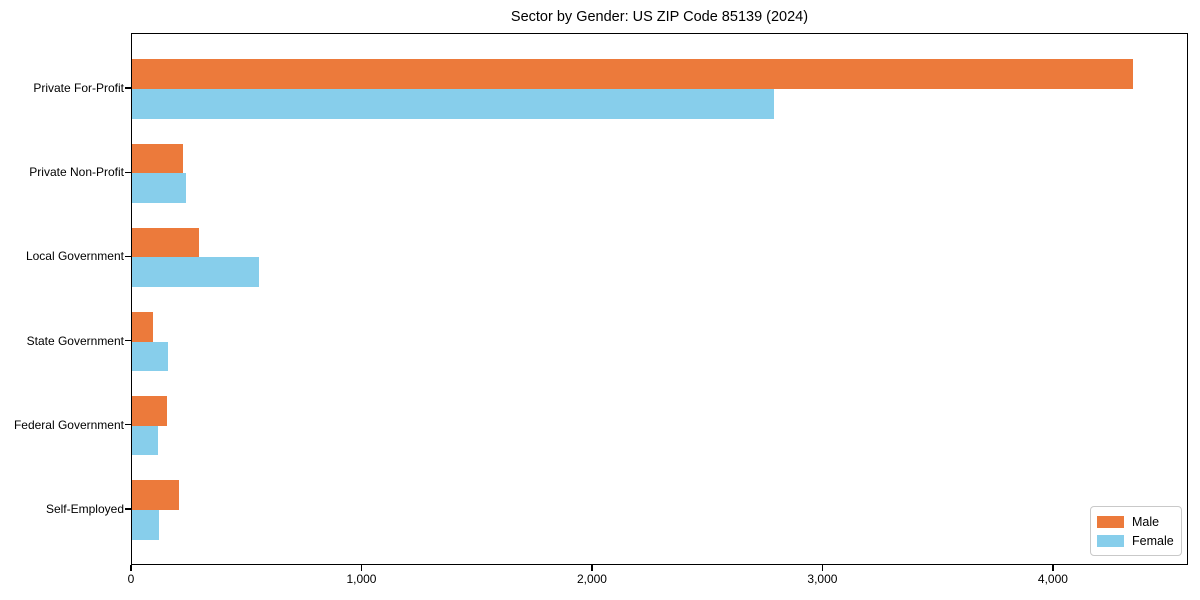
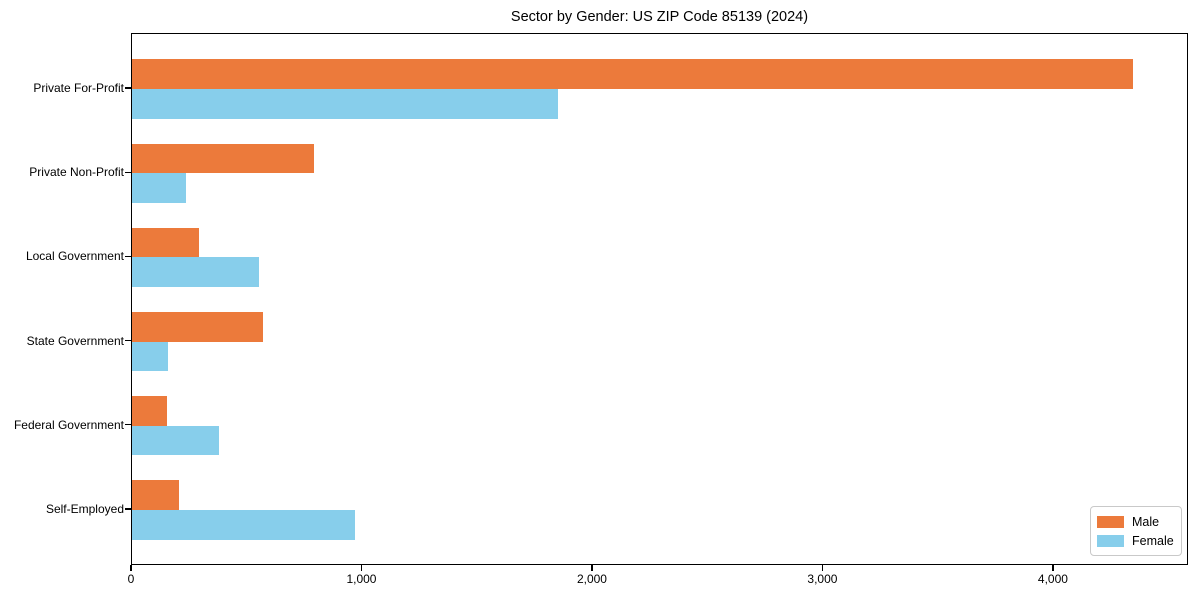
Female/Private For-Profit: 2790 -> 1850
Male/Private Non-Profit: 220 -> 790
Male/State Government: 90 -> 570
Female/Federal Government: 110 -> 380
Female/Self-Employed: 120 -> 970
